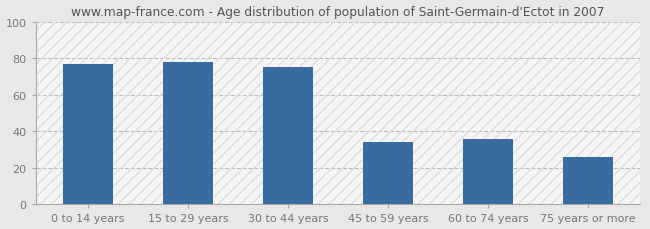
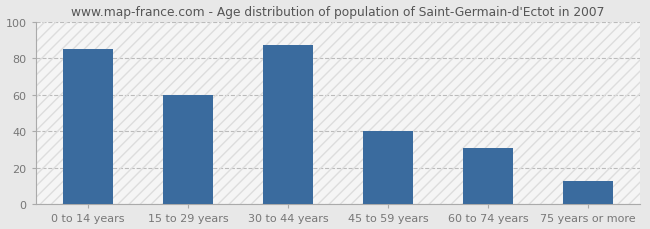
0 to 14 years: 77 -> 85
15 to 29 years: 78 -> 60
30 to 44 years: 75 -> 87
45 to 59 years: 34 -> 40
60 to 74 years: 36 -> 31
75 years or more: 26 -> 13
